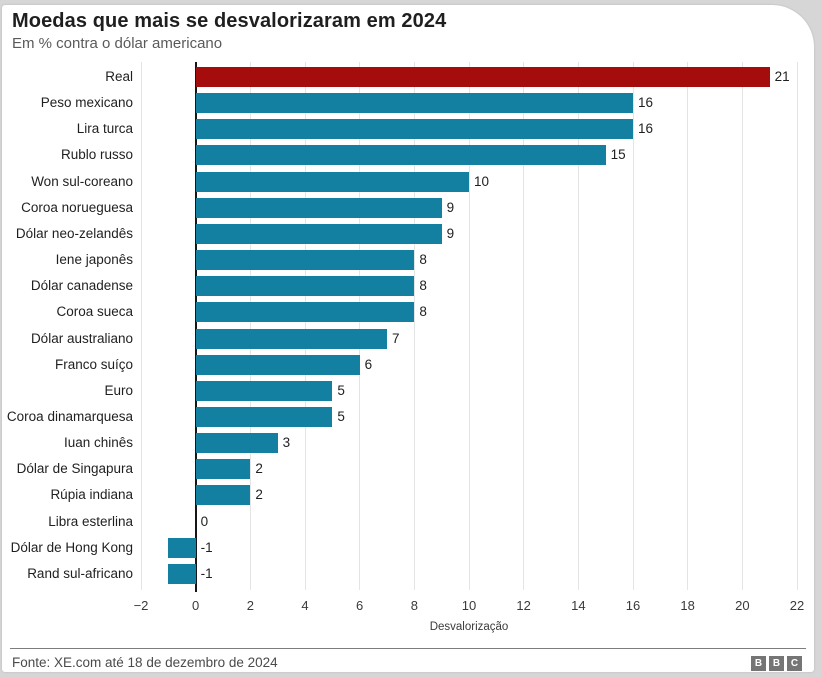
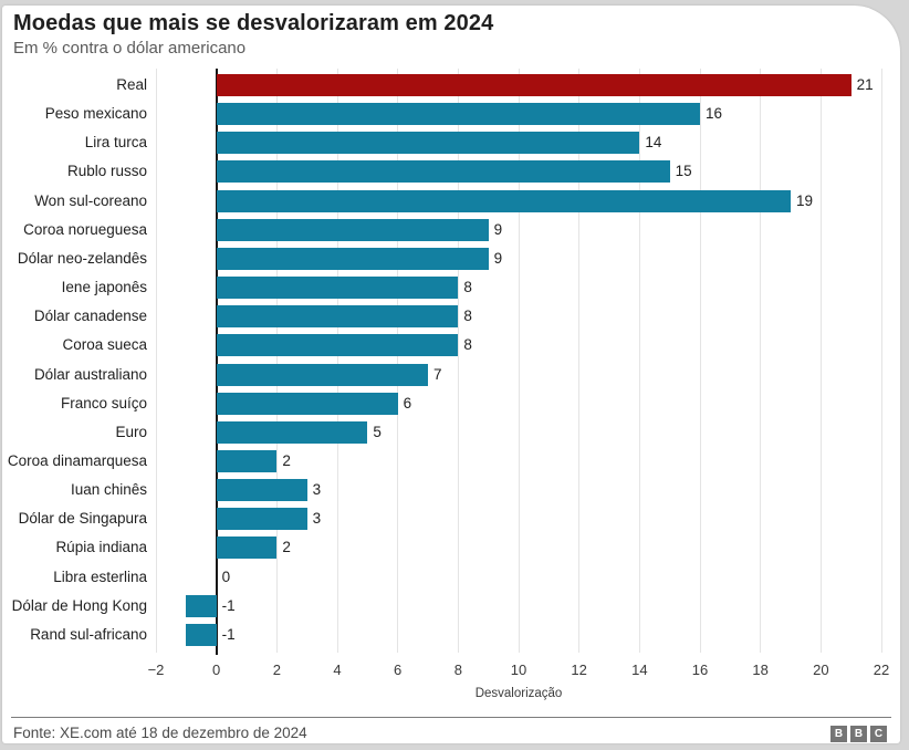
Lira turca: 16 -> 14
Won sul-coreano: 10 -> 19
Coroa dinamarquesa: 5 -> 2
Dólar de Singapura: 2 -> 3
